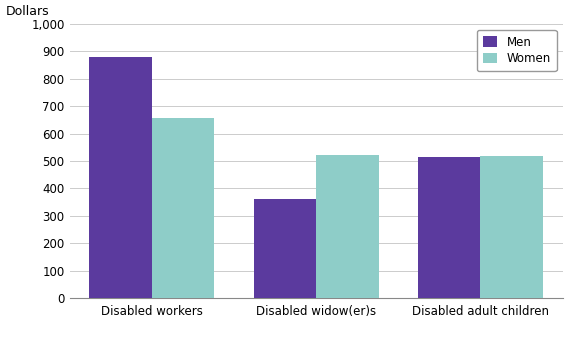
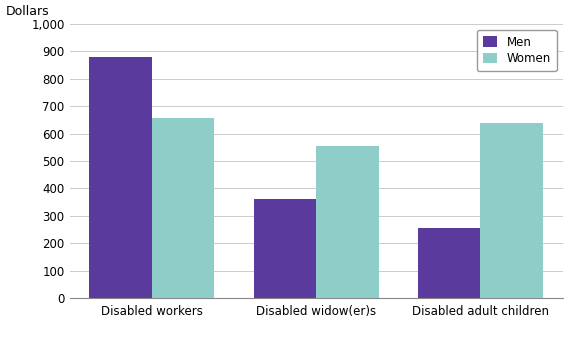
Women/Disabled widow(er)s: 521 -> 555
Men/Disabled adult children: 513 -> 255
Women/Disabled adult children: 519 -> 640
